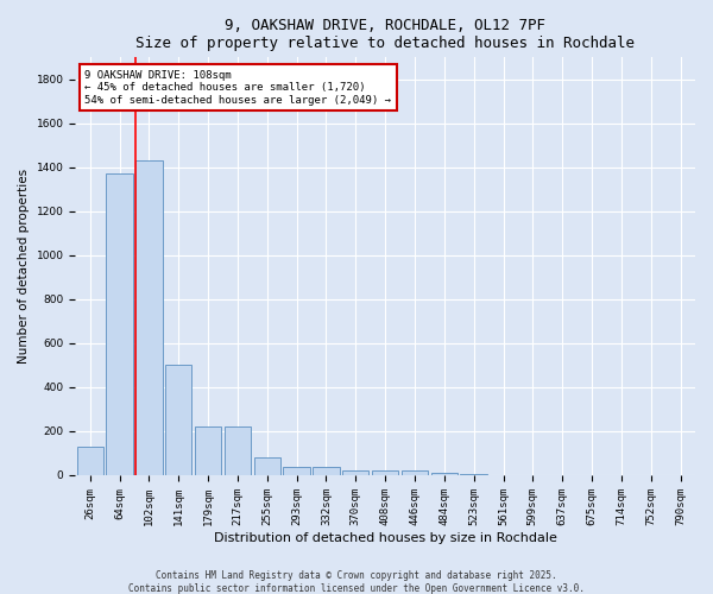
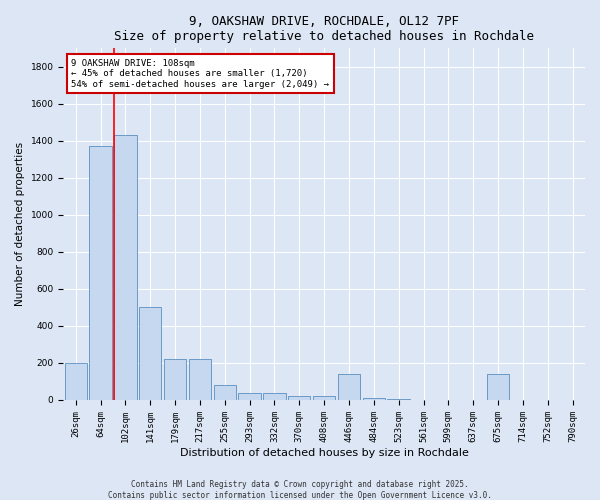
26sqm: 130 -> 200
446sqm: 20 -> 140
675sqm: 0 -> 140
